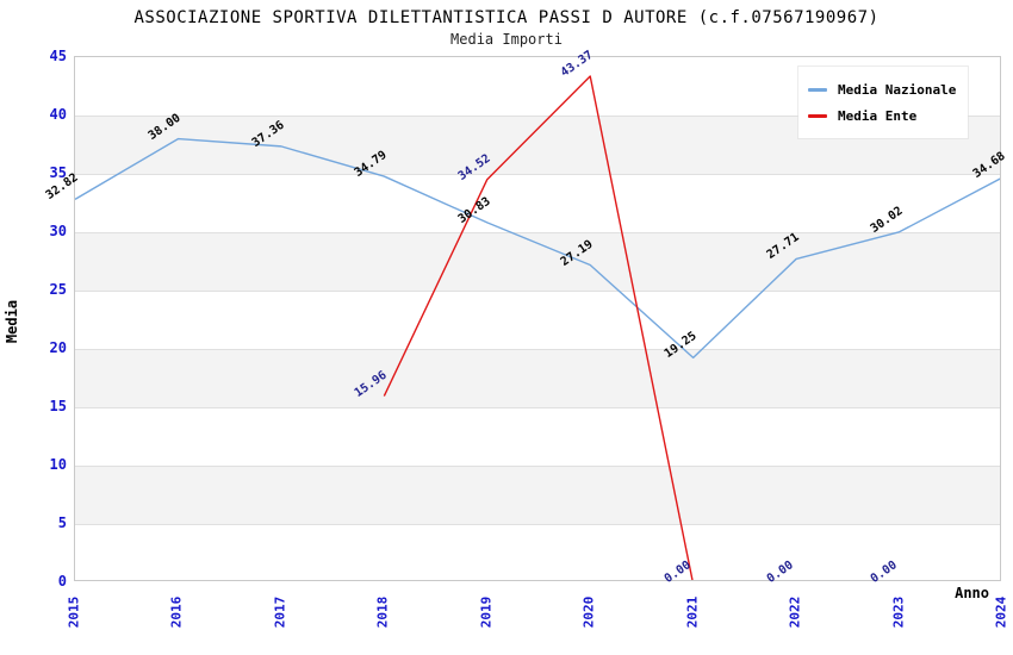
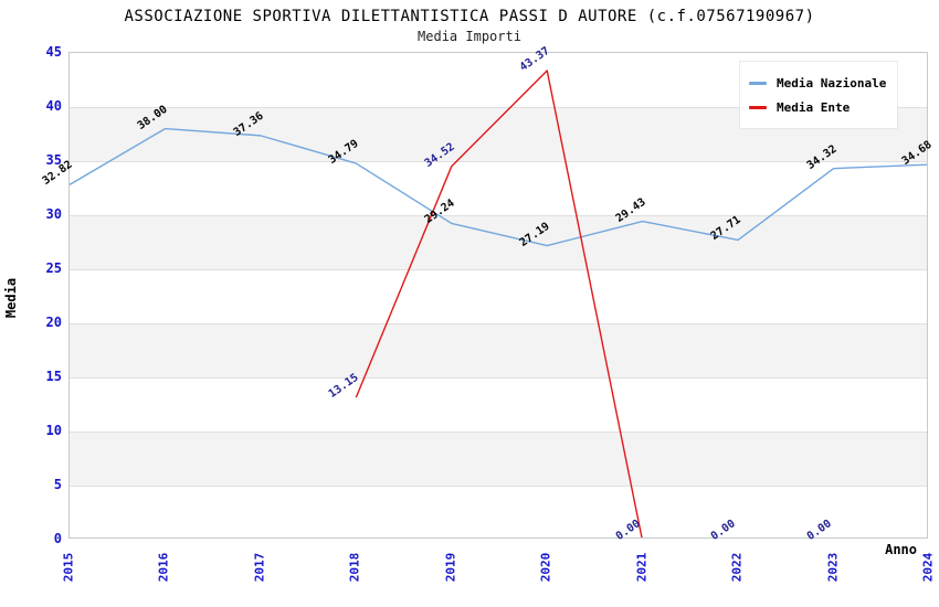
Media Ente/2018: 15.96 -> 13.15
Media Nazionale/2019: 30.83 -> 29.24
Media Nazionale/2021: 19.25 -> 29.43
Media Nazionale/2023: 30.02 -> 34.32
